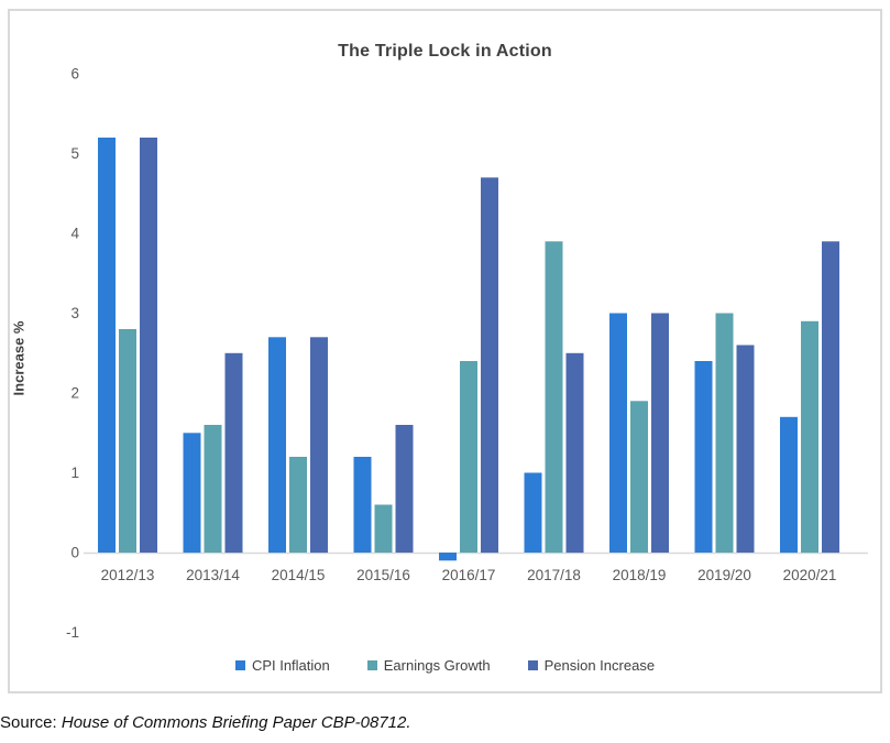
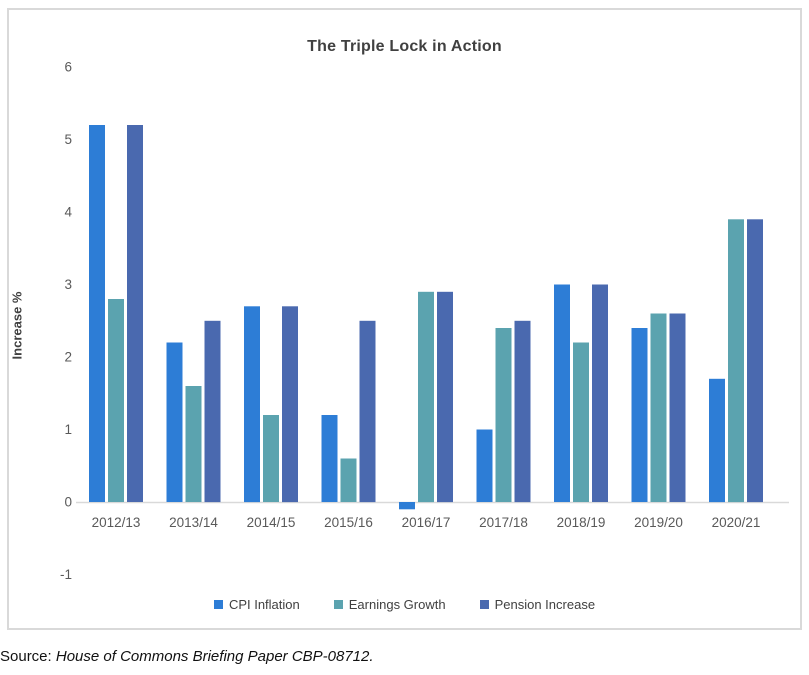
CPI Inflation/2013/14: 1.5 -> 2.2
Pension Increase/2015/16: 1.6 -> 2.5
Earnings Growth/2016/17: 2.4 -> 2.9
Pension Increase/2016/17: 4.7 -> 2.9
Earnings Growth/2017/18: 3.9 -> 2.4
Earnings Growth/2018/19: 1.9 -> 2.2
Earnings Growth/2019/20: 3.0 -> 2.6
Earnings Growth/2020/21: 2.9 -> 3.9
